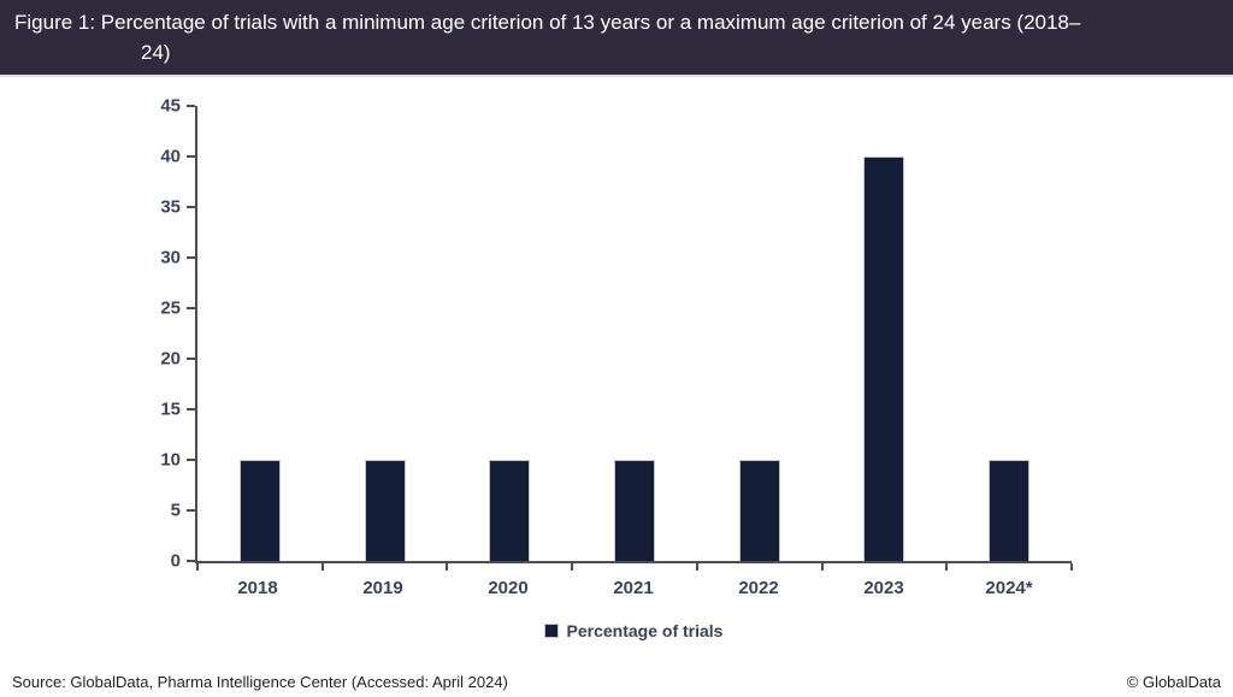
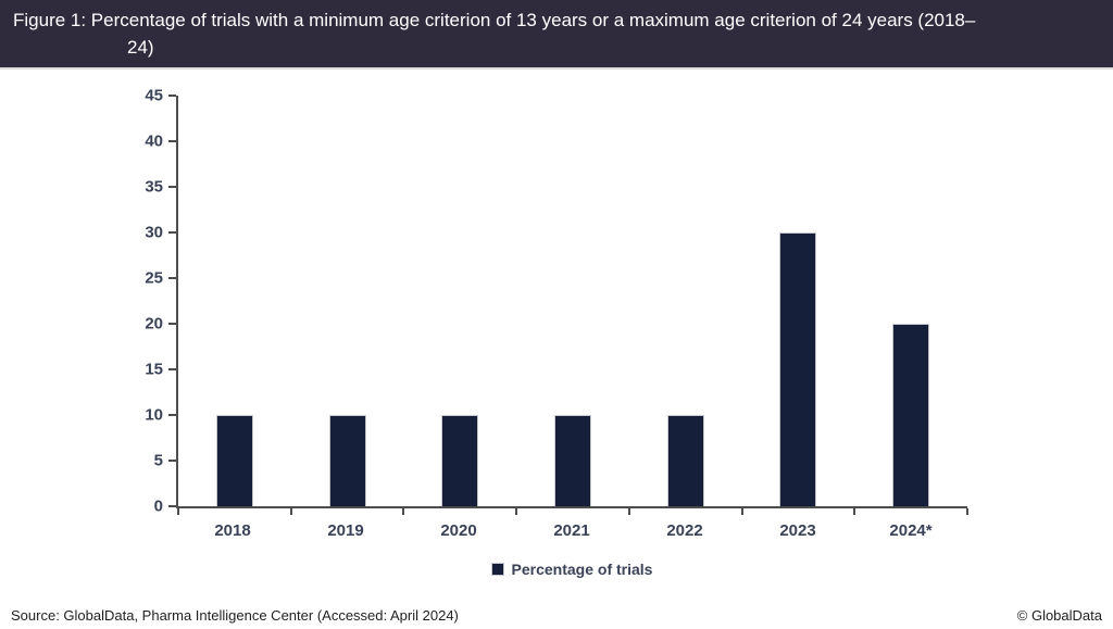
2023: 40 -> 30
2024*: 10 -> 20
